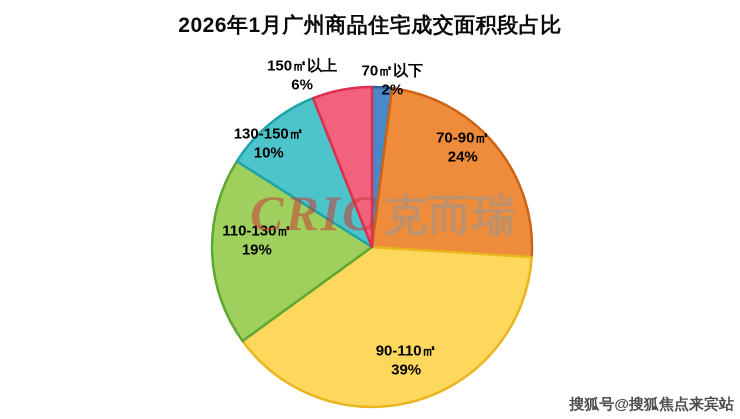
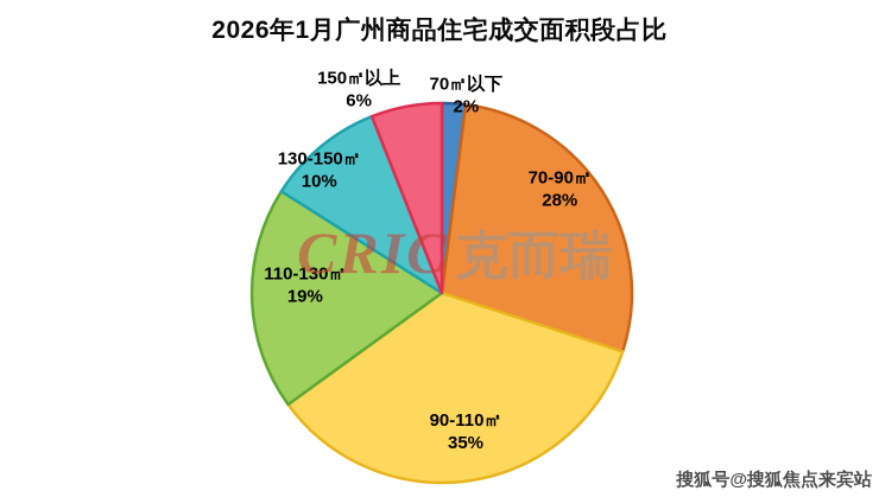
70-90㎡: 24% -> 28%
90-110㎡: 39% -> 35%
